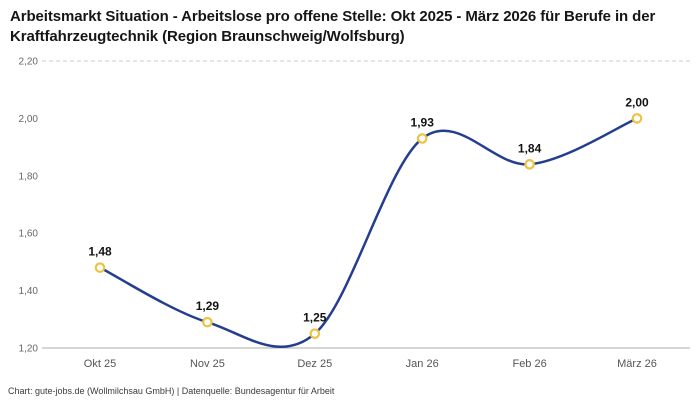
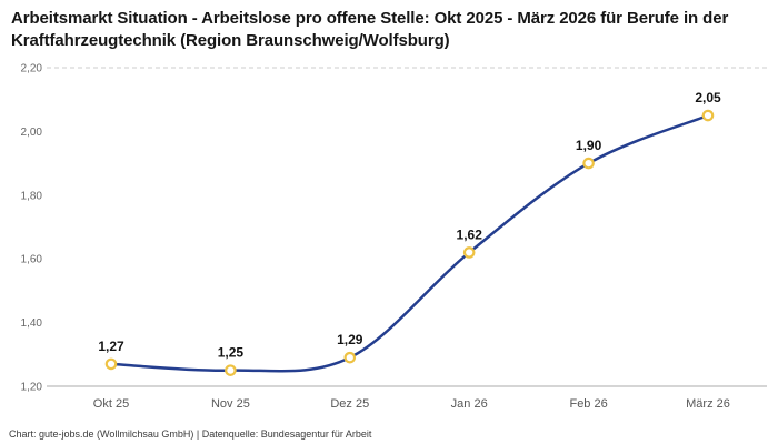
Okt 25: 1,48 -> 1,27
Nov 25: 1,29 -> 1,25
Dez 25: 1,25 -> 1,29
Jan 26: 1,93 -> 1,62
Feb 26: 1,84 -> 1,90
März 26: 2,00 -> 2,05
